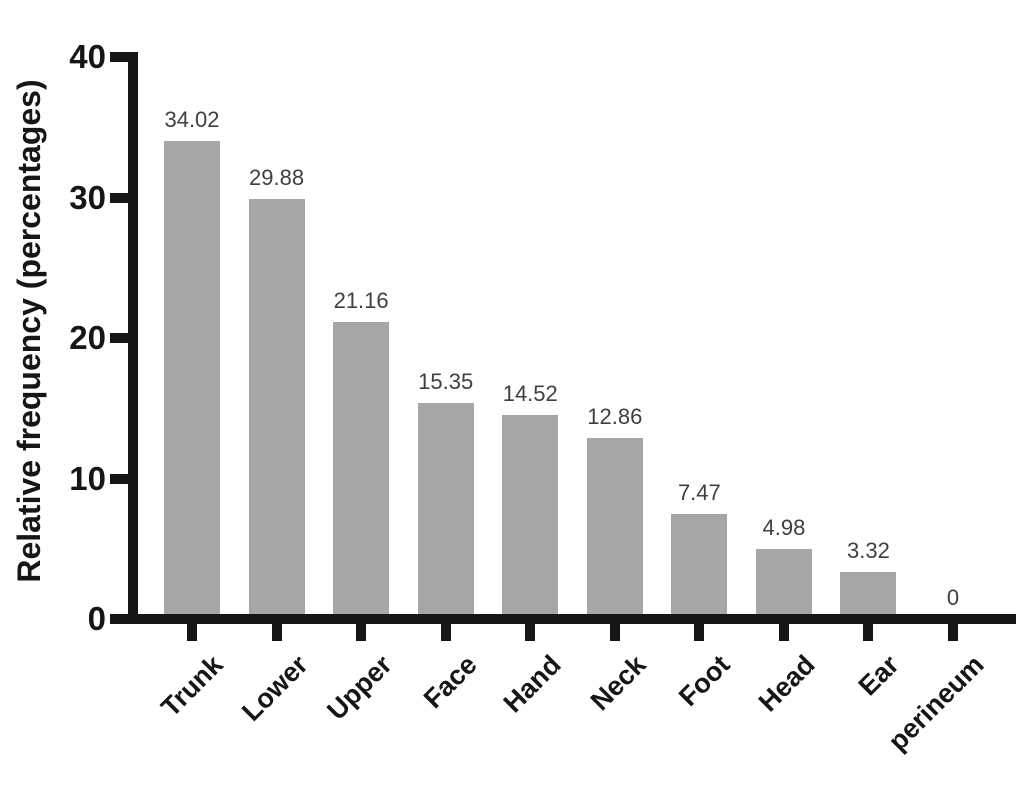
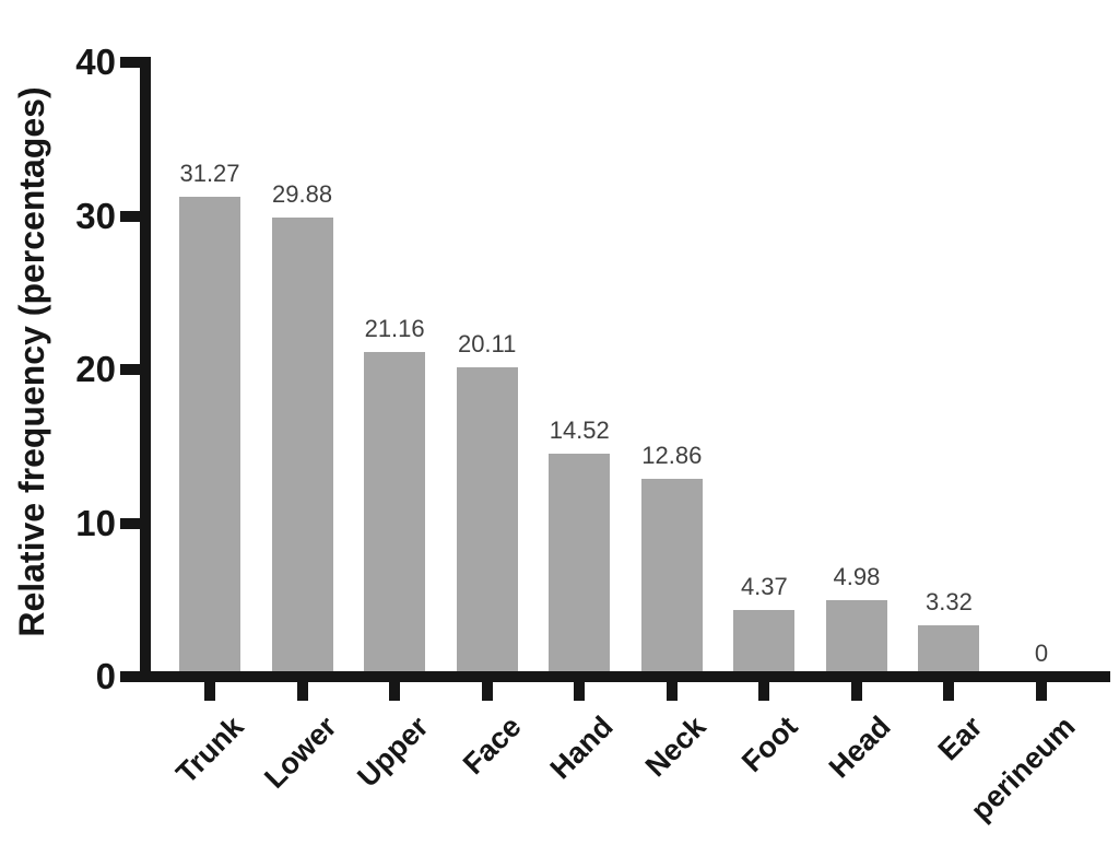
Trunk: 34.02 -> 31.27
Face: 15.35 -> 20.11
Foot: 7.47 -> 4.37
